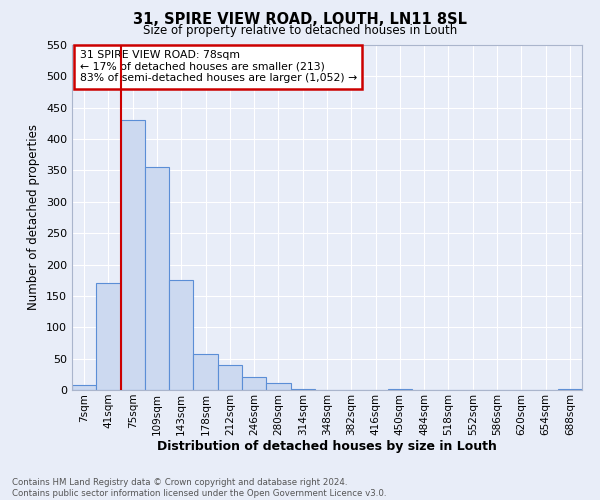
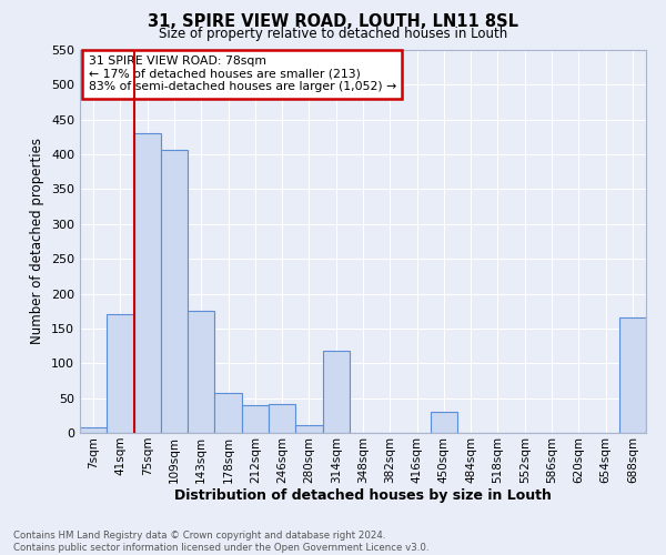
109sqm: 355 -> 406
246sqm: 20 -> 42
314sqm: 2 -> 118
450sqm: 1 -> 30
688sqm: 1 -> 166
